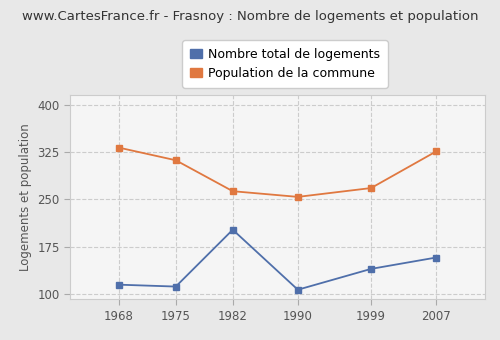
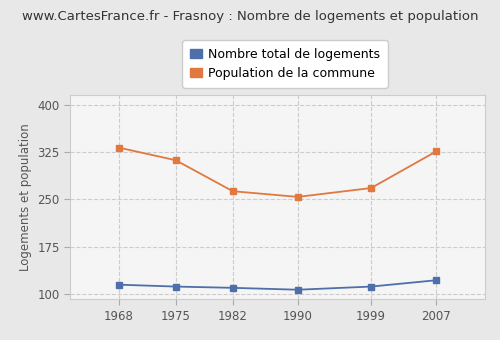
Nombre total de logements/1982: 202 -> 110
Nombre total de logements/1999: 140 -> 112
Nombre total de logements/2007: 158 -> 122
